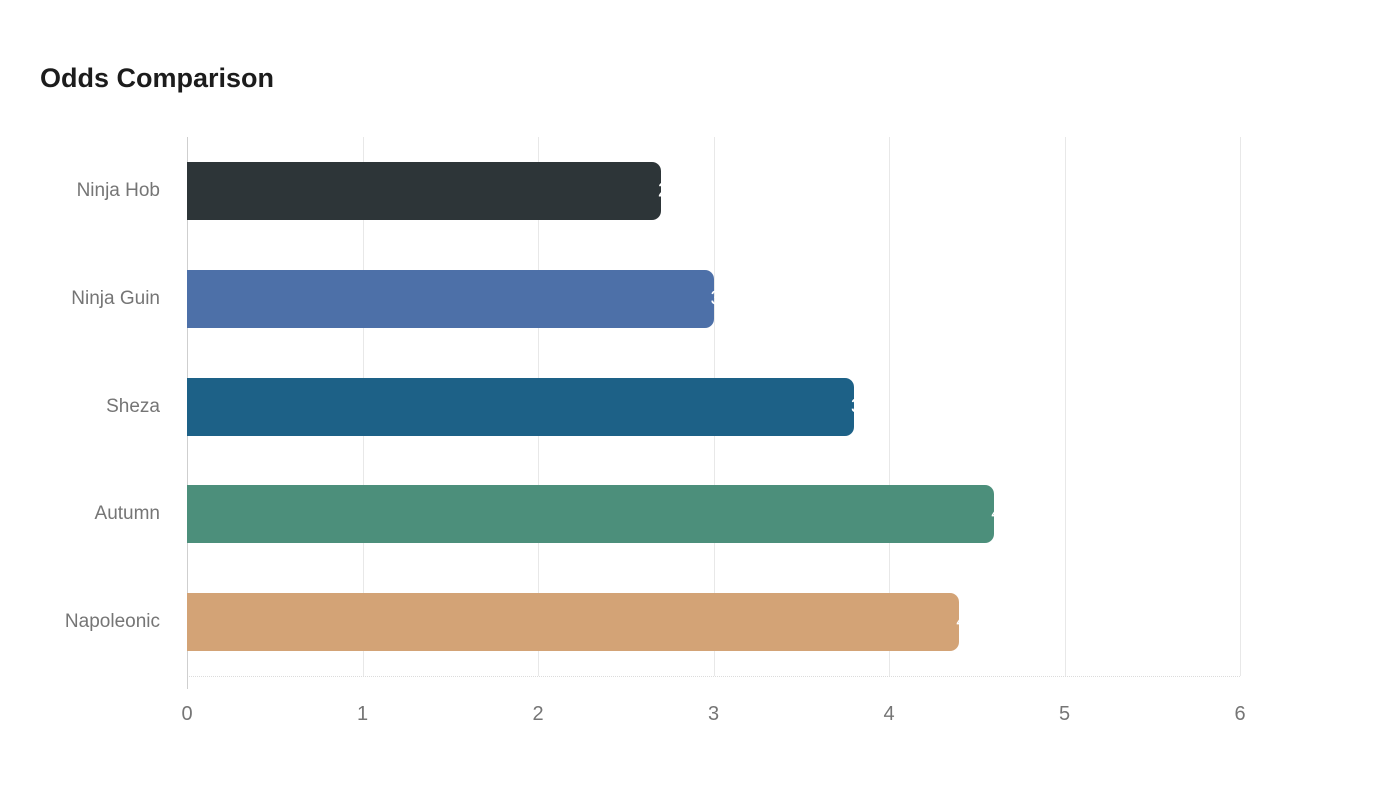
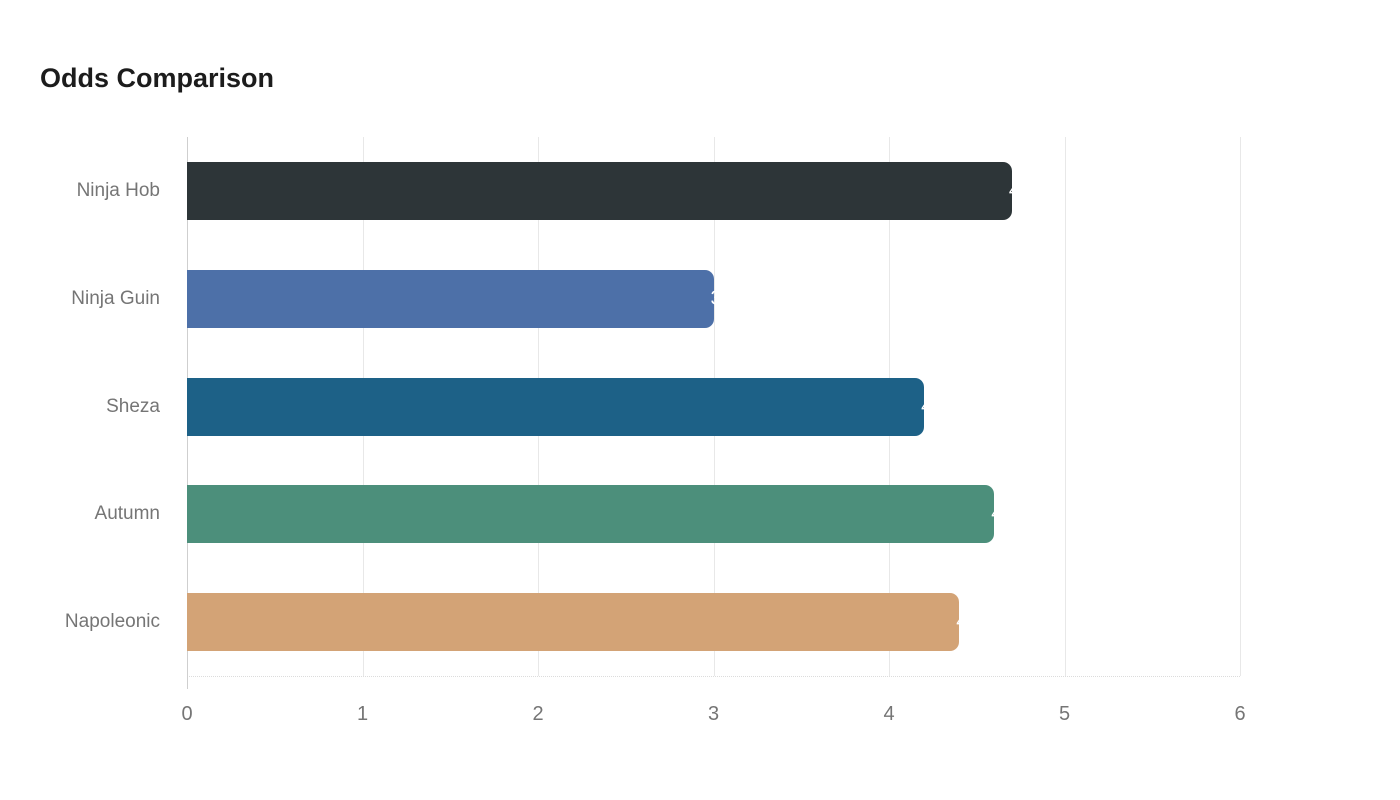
Ninja Hob: 2.7 -> 4.7
Sheza: 3.8 -> 4.2
